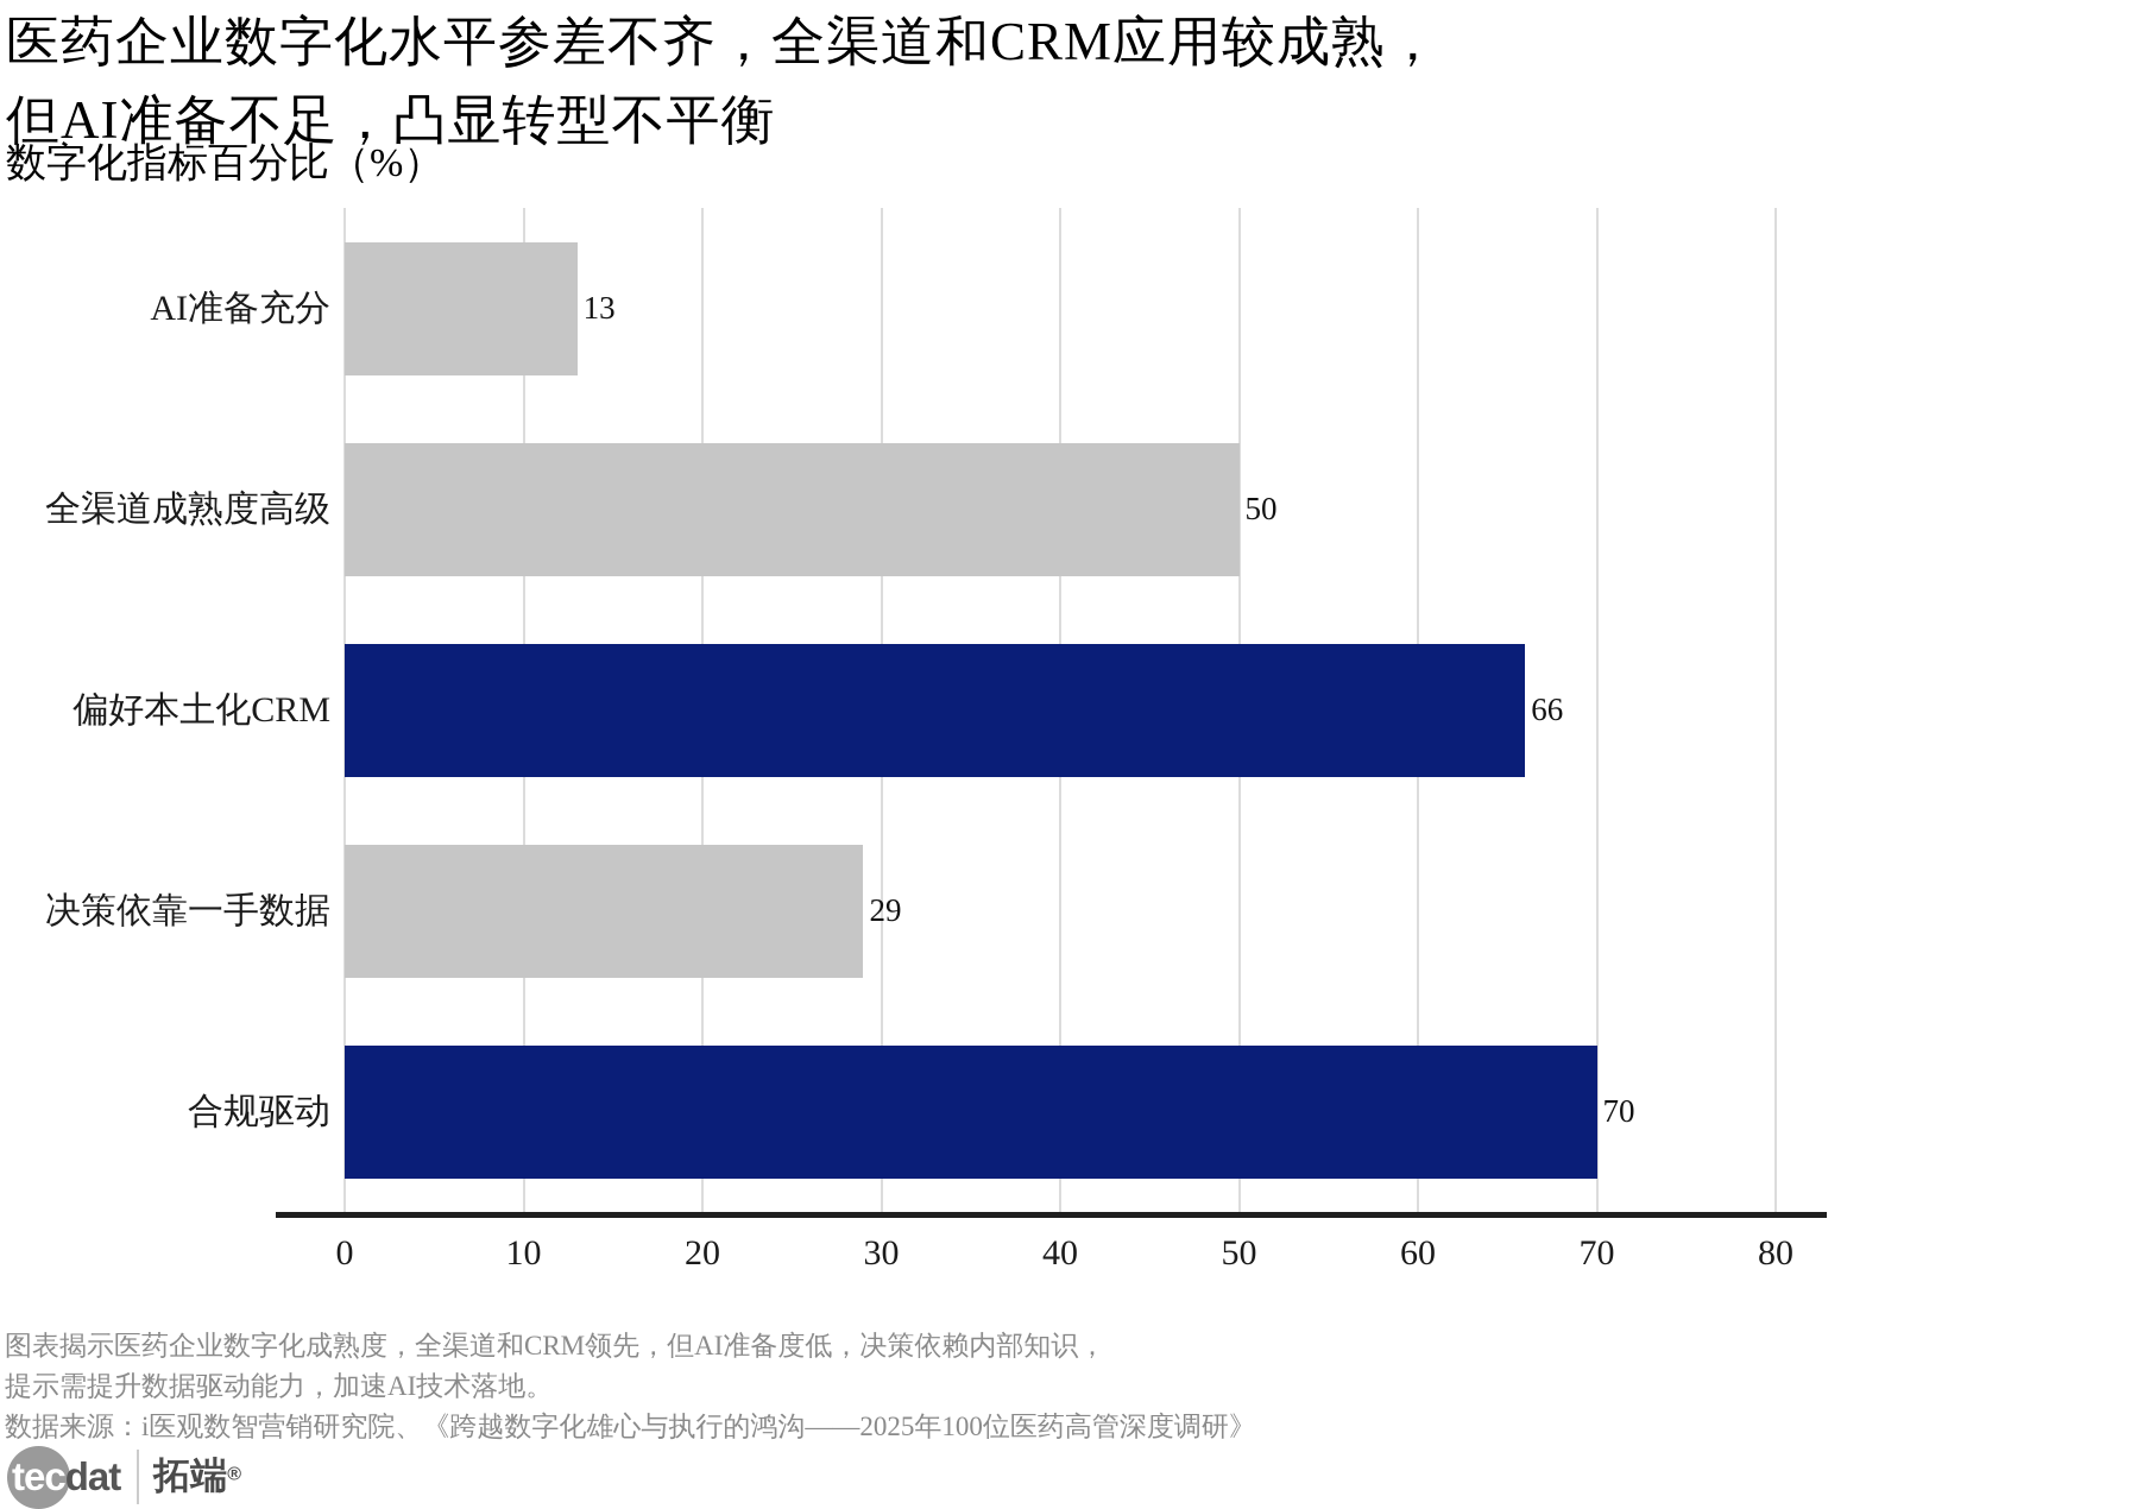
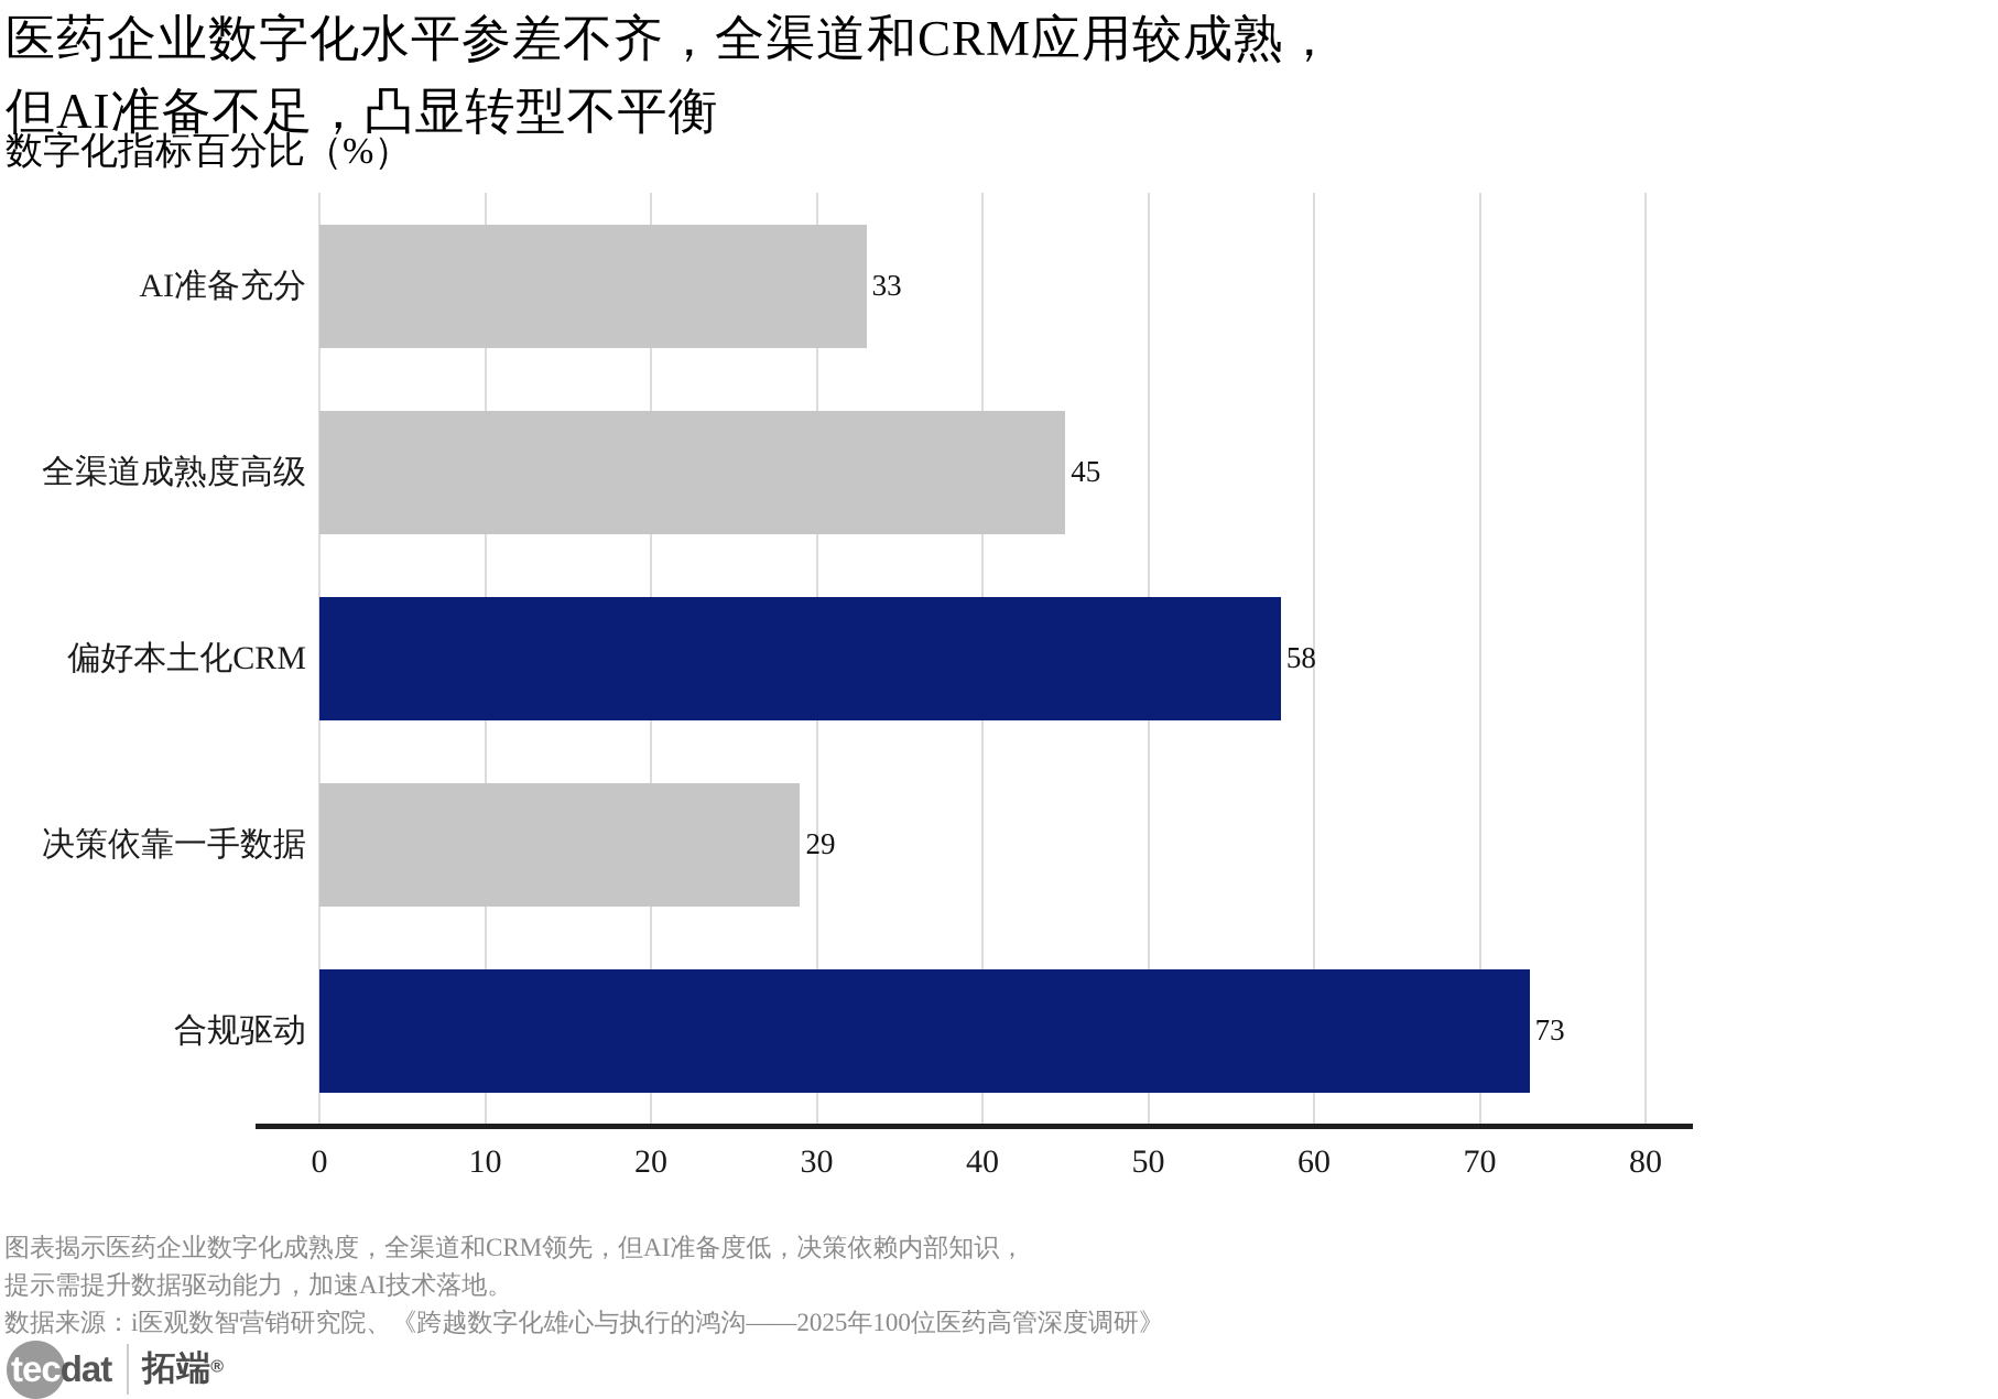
AI准备充分: 13 -> 33
全渠道成熟度高级: 50 -> 45
偏好本土化CRM: 66 -> 58
合规驱动: 70 -> 73
